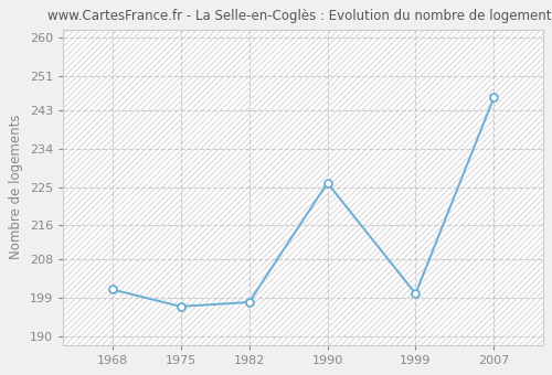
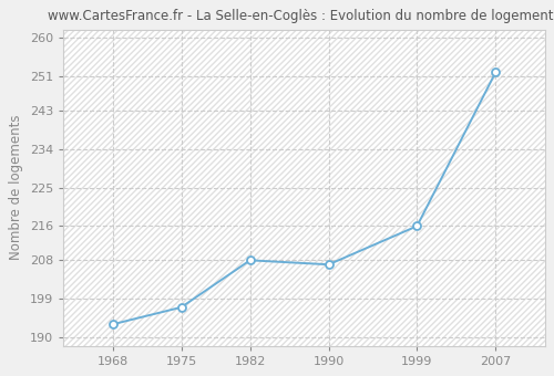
1968: 201 -> 193
1982: 198 -> 208
1990: 226 -> 207
1999: 200 -> 216
2007: 246 -> 252
